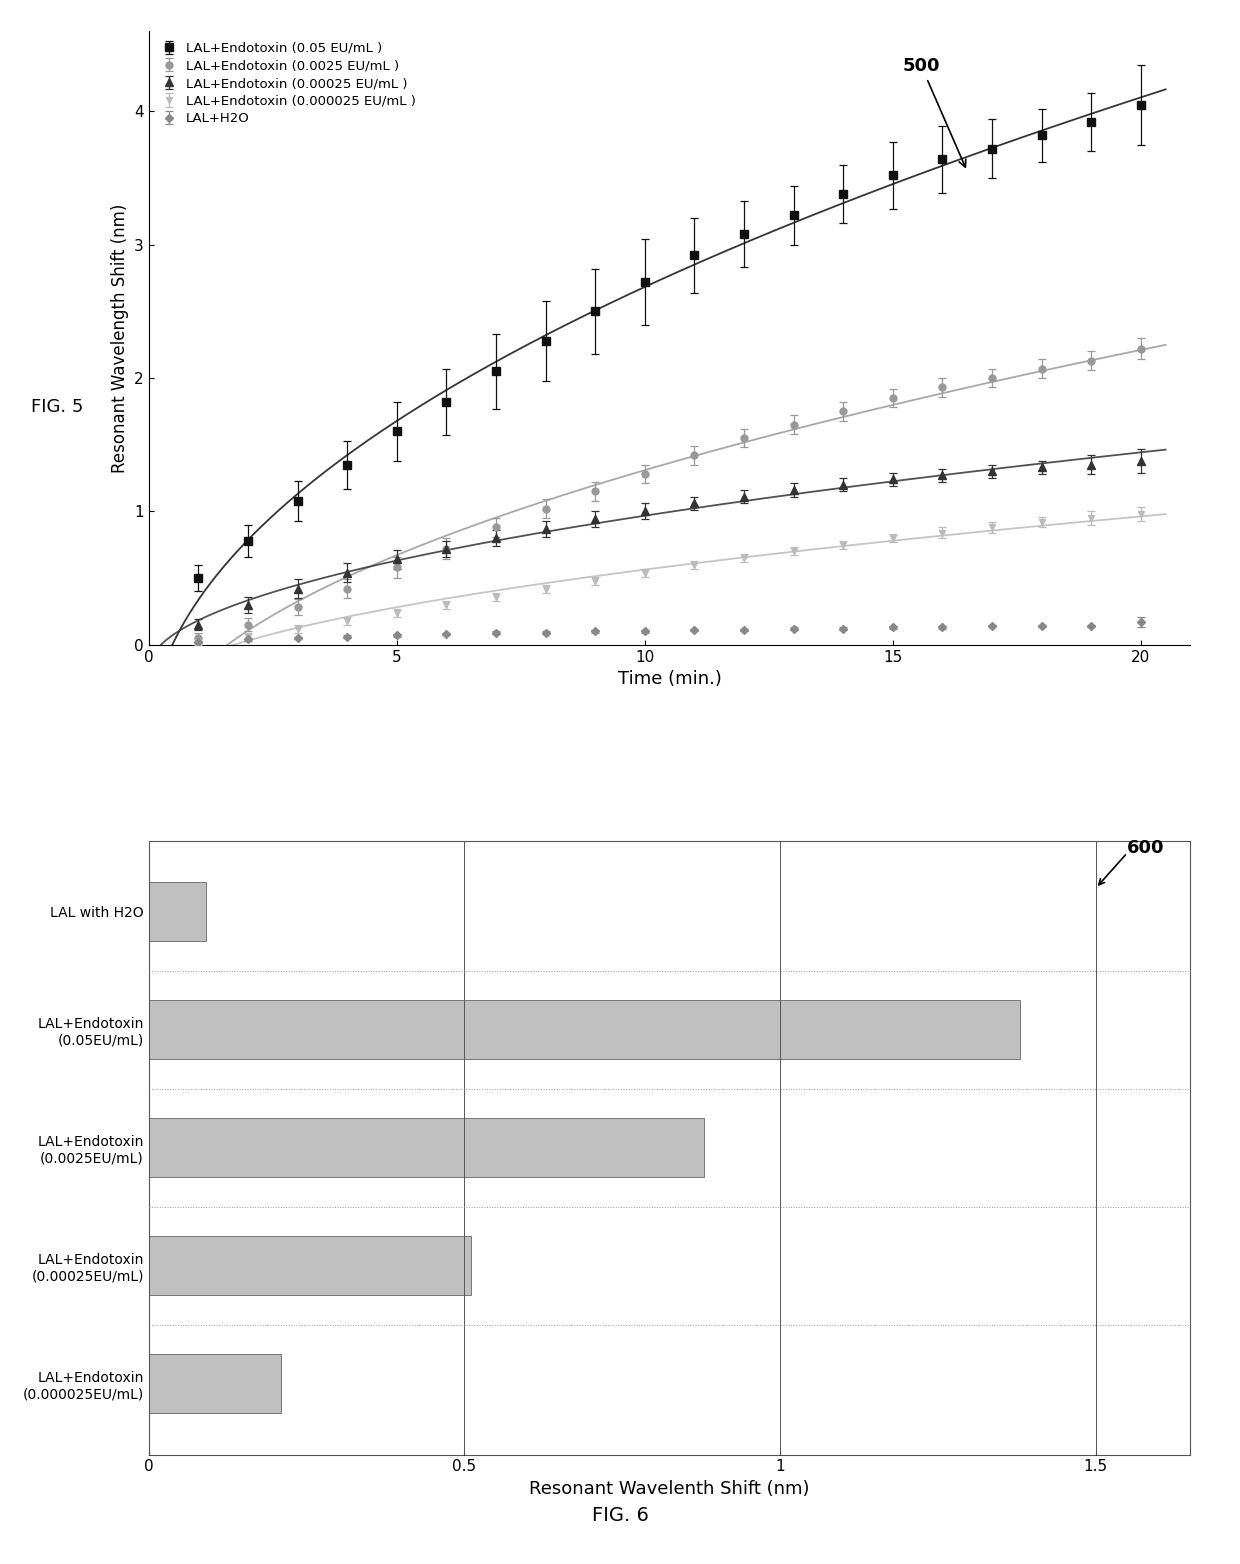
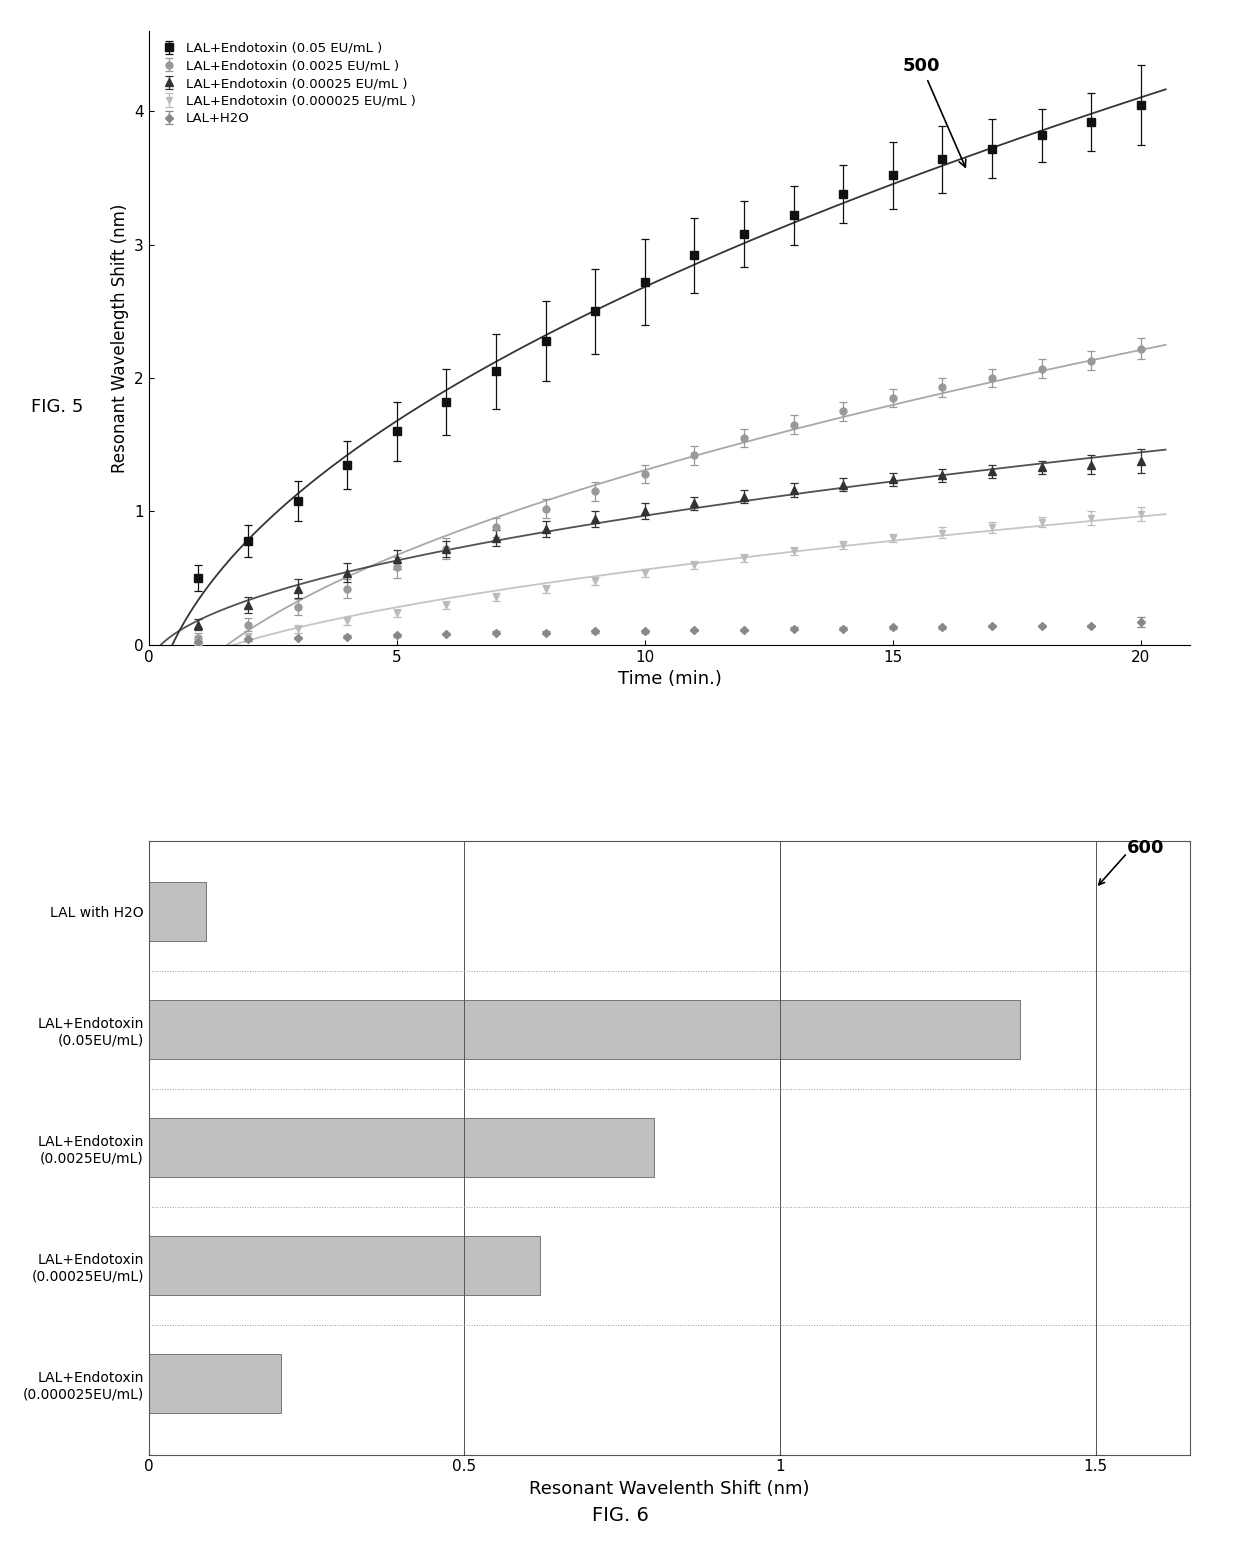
LAL+Endotoxin (0.0025EU/mL): 0.88 -> 0.80
LAL+Endotoxin (0.00025EU/mL): 0.51 -> 0.62
